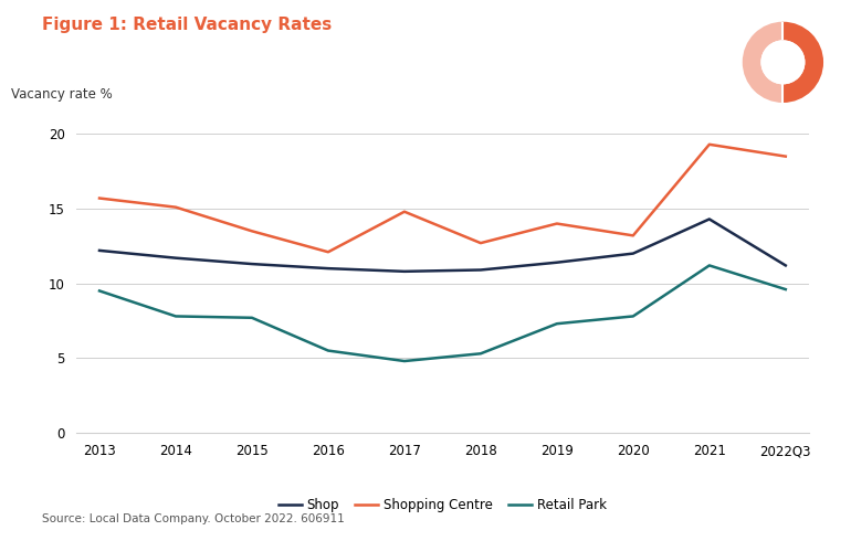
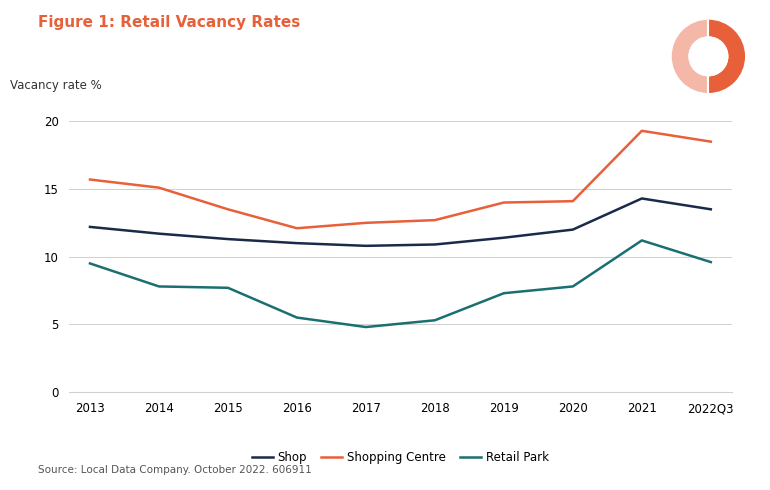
Shopping Centre/2017: 14.8 -> 12.5
Shopping Centre/2020: 13.2 -> 14.1
Shop/2022Q3: 11.2 -> 13.5
